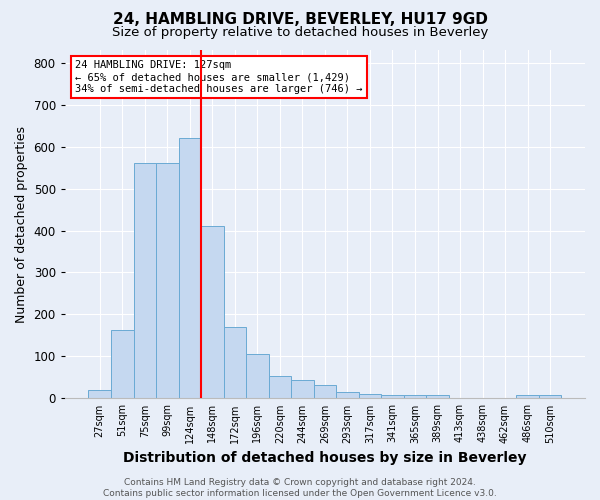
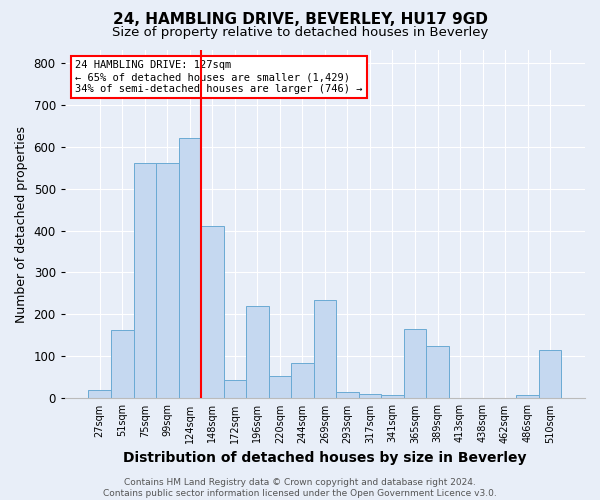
172sqm: 170 -> 45
196sqm: 105 -> 220
244sqm: 43 -> 85
269sqm: 33 -> 235
365sqm: 7 -> 165
389sqm: 7 -> 125
510sqm: 7 -> 115
